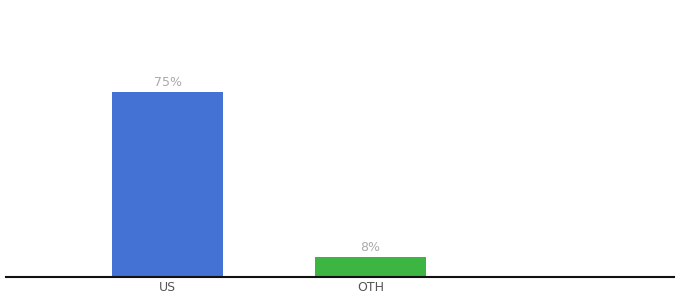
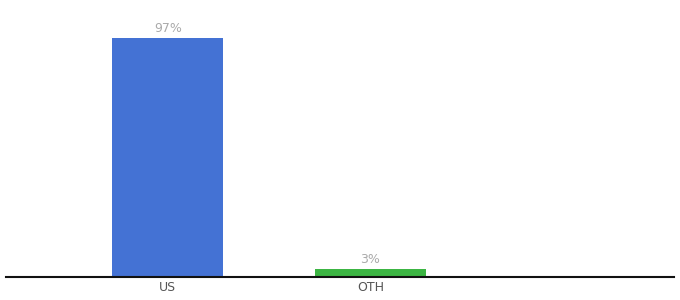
US: 75% -> 97%
OTH: 8% -> 3%
